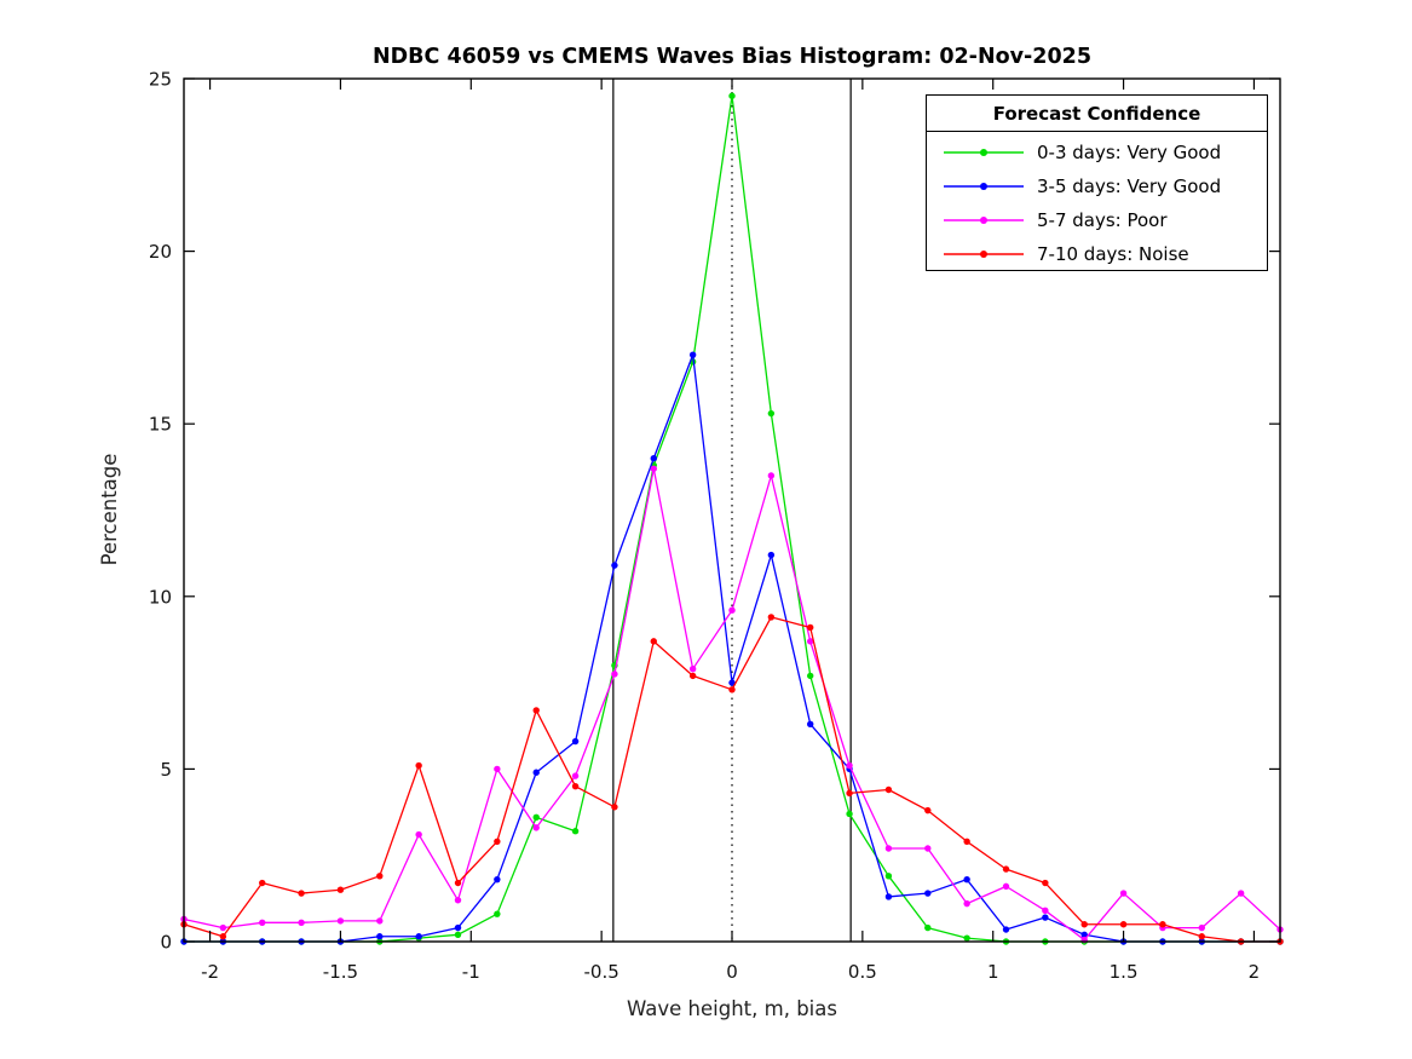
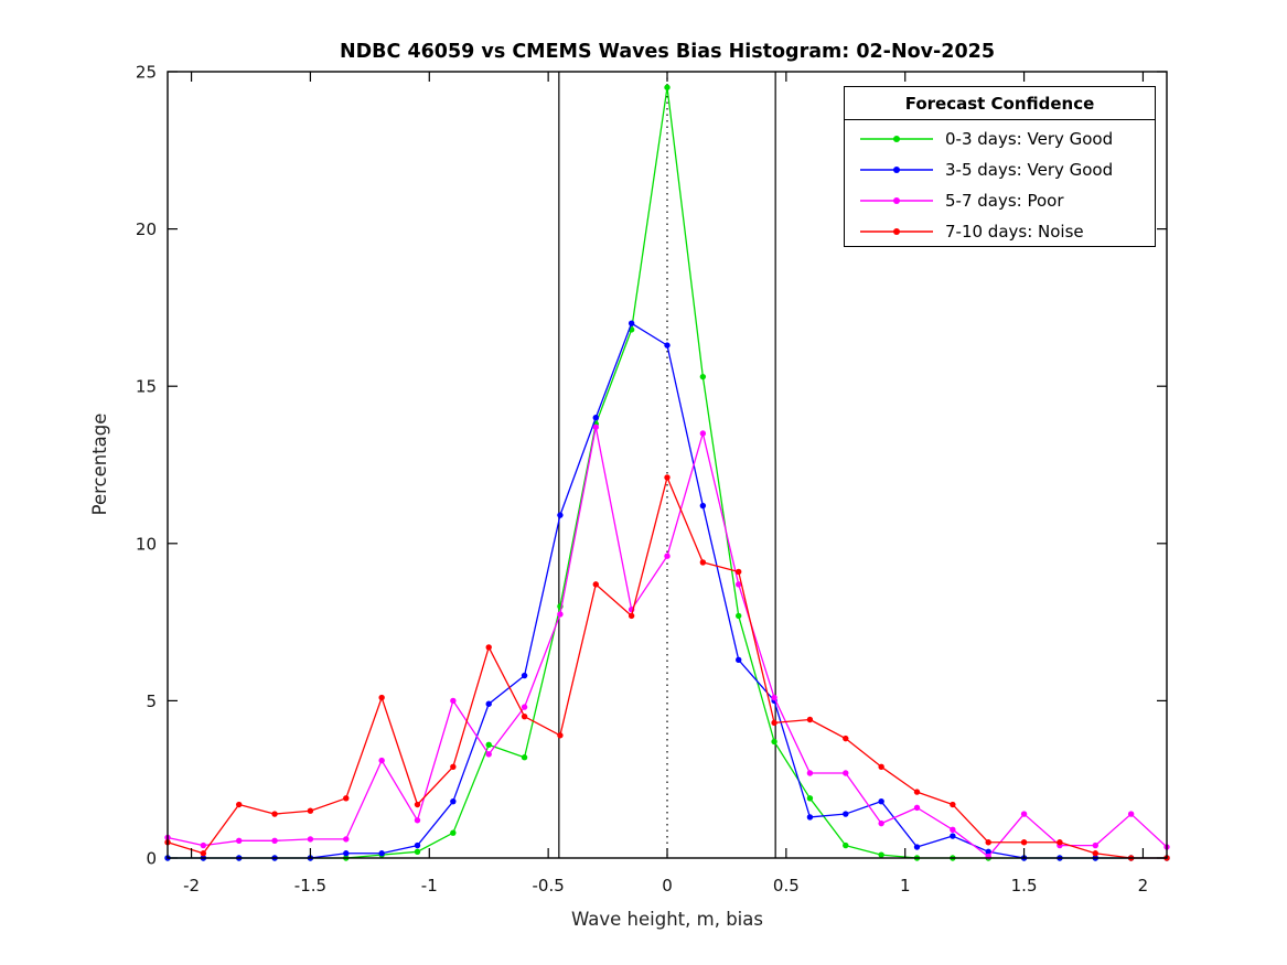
3-5 days: Very Good/0: 7,5 -> 16,3
7-10 days: Noise/0: 7,3 -> 12,1
